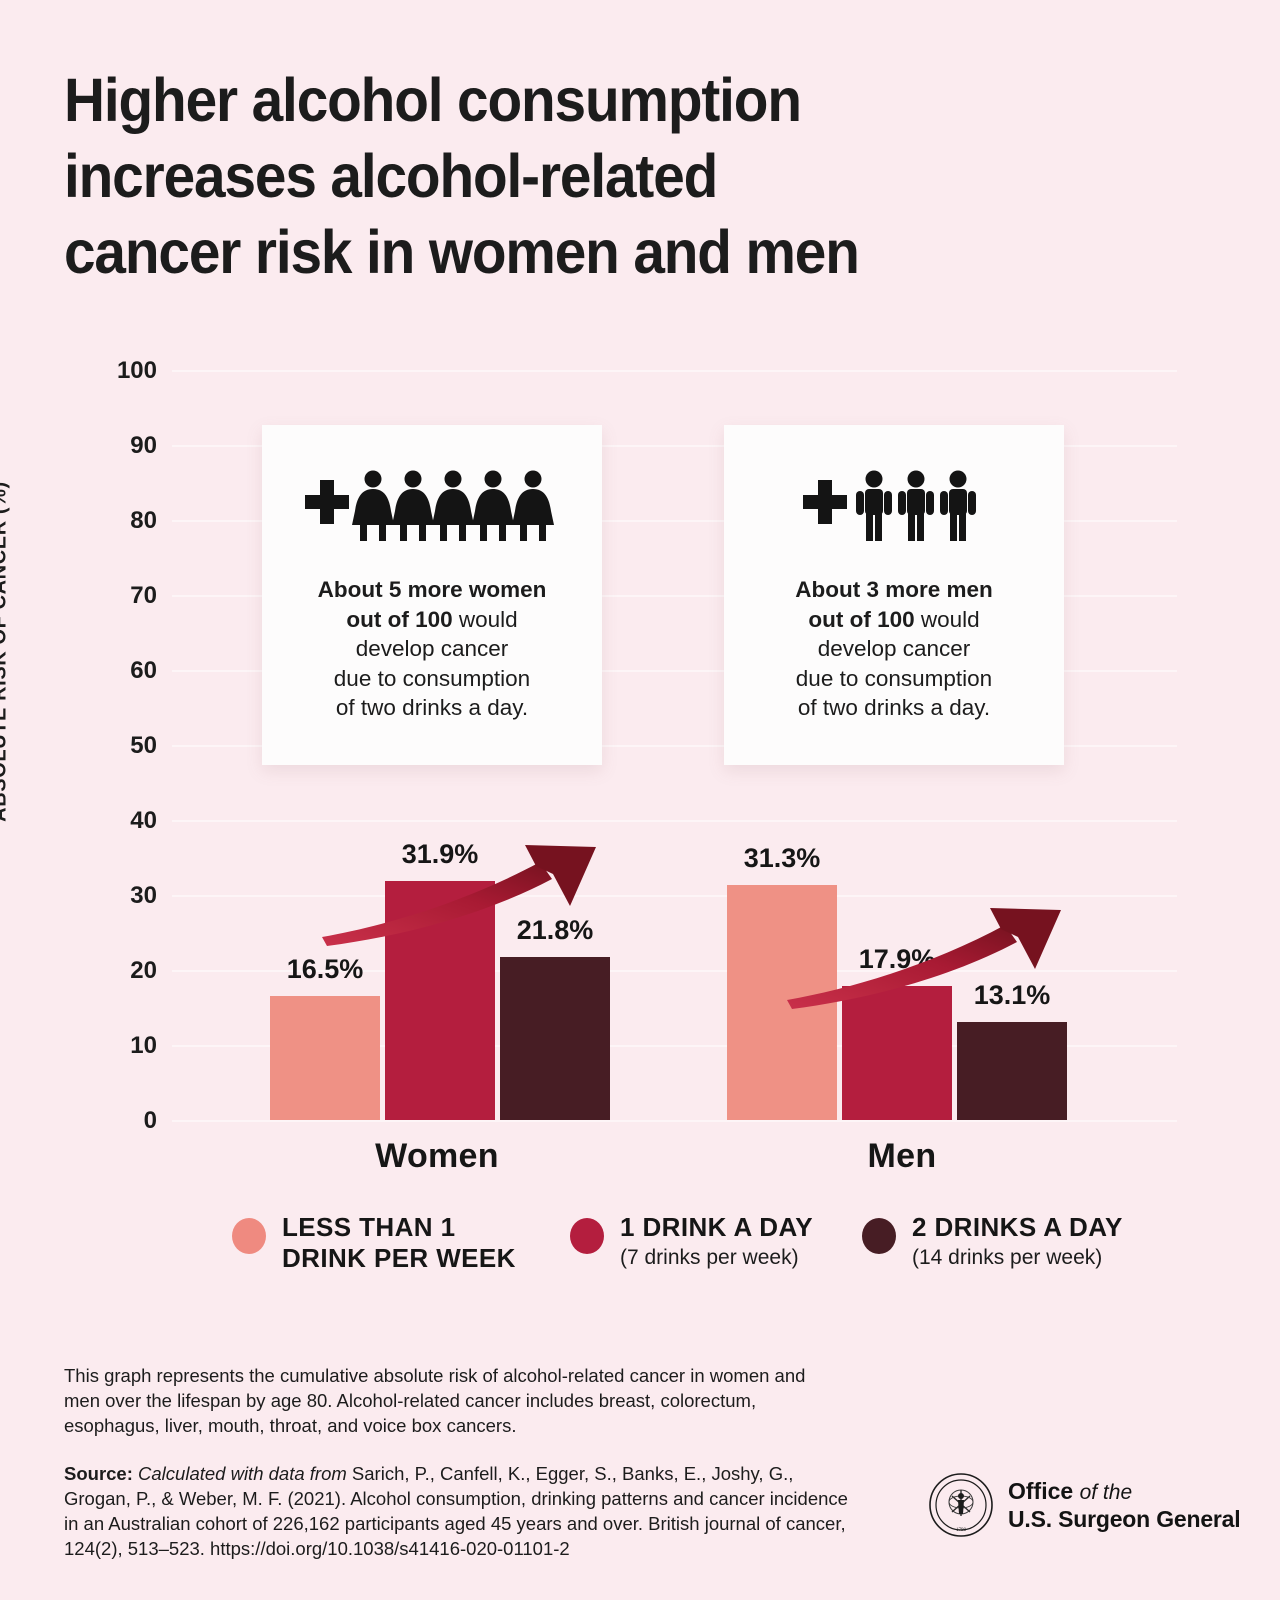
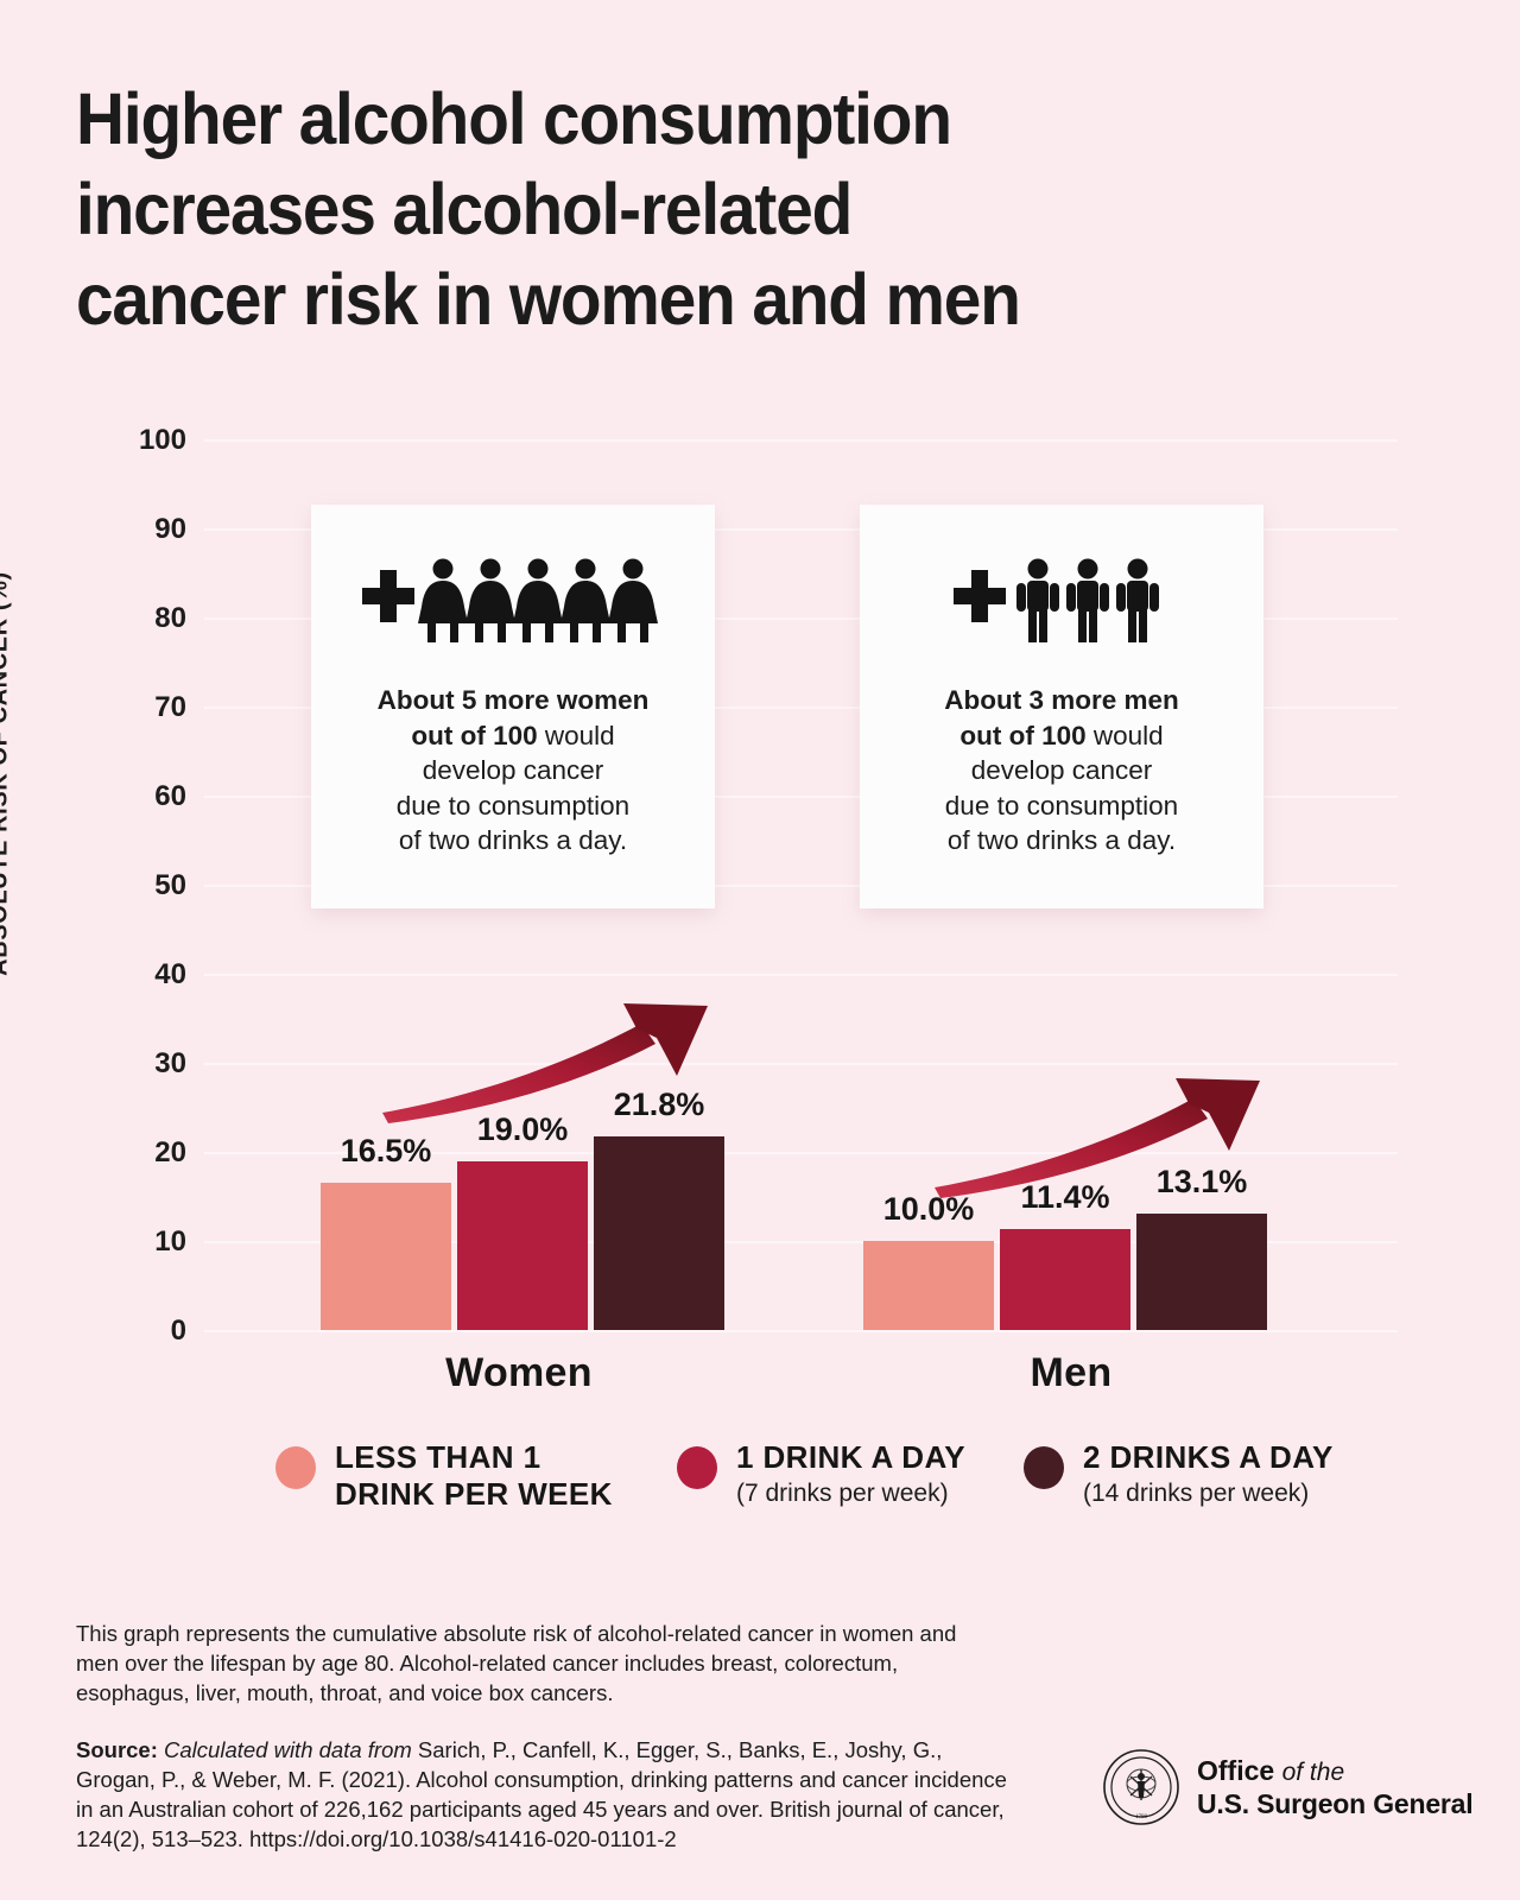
1 DRINK A DAY/Women: 31.9% -> 19.0%
LESS THAN 1 DRINK PER WEEK/Men: 31.3% -> 10.0%
1 DRINK A DAY/Men: 17.9% -> 11.4%
